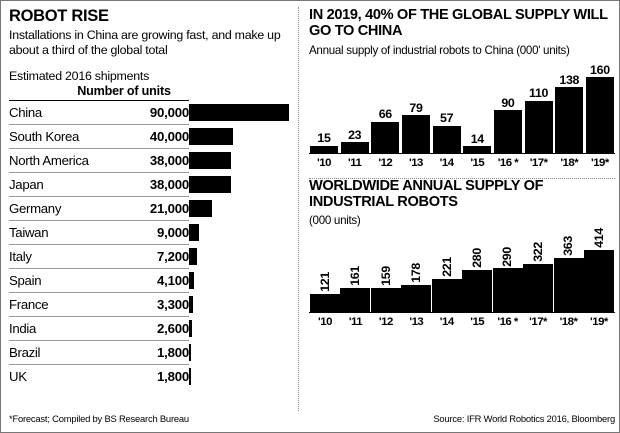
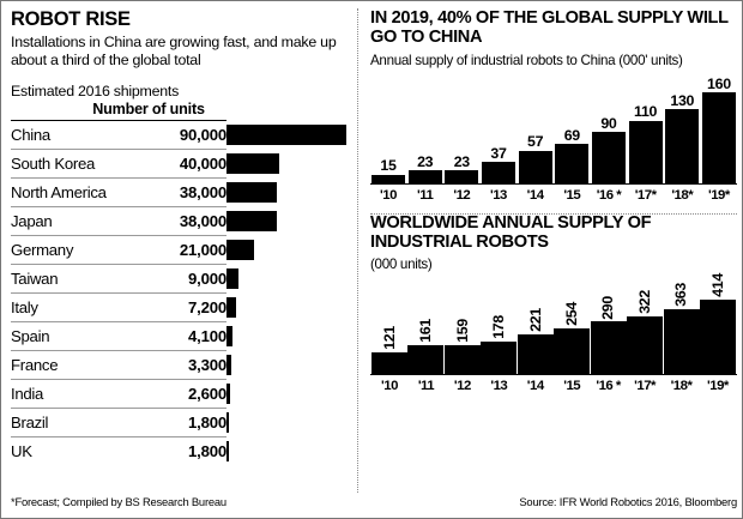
IN 2019, 40% OF THE GLOBAL SUPPLY WILL GO TO CHINA/'12: 66 -> 23
IN 2019, 40% OF THE GLOBAL SUPPLY WILL GO TO CHINA/'13: 79 -> 37
IN 2019, 40% OF THE GLOBAL SUPPLY WILL GO TO CHINA/'15: 14 -> 69
IN 2019, 40% OF THE GLOBAL SUPPLY WILL GO TO CHINA/'18*: 138 -> 130
WORLDWIDE ANNUAL SUPPLY OF INDUSTRIAL ROBOTS/'15: 280 -> 254
